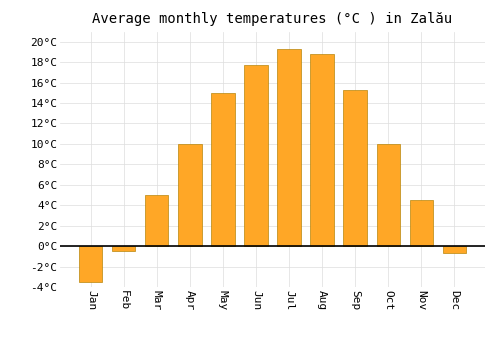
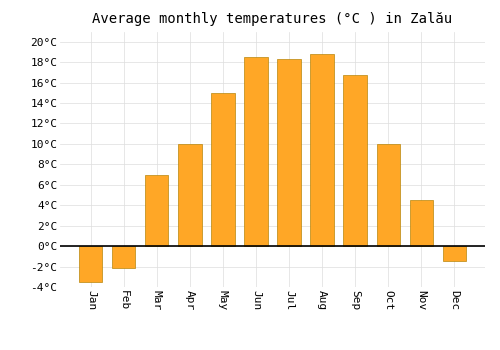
Feb: -0.5°C -> -2.1°C
Mar: 5.0°C -> 7.0°C
Jun: 17.7°C -> 18.5°C
Jul: 19.3°C -> 18.3°C
Sep: 15.3°C -> 16.7°C
Dec: -0.7°C -> -1.5°C
